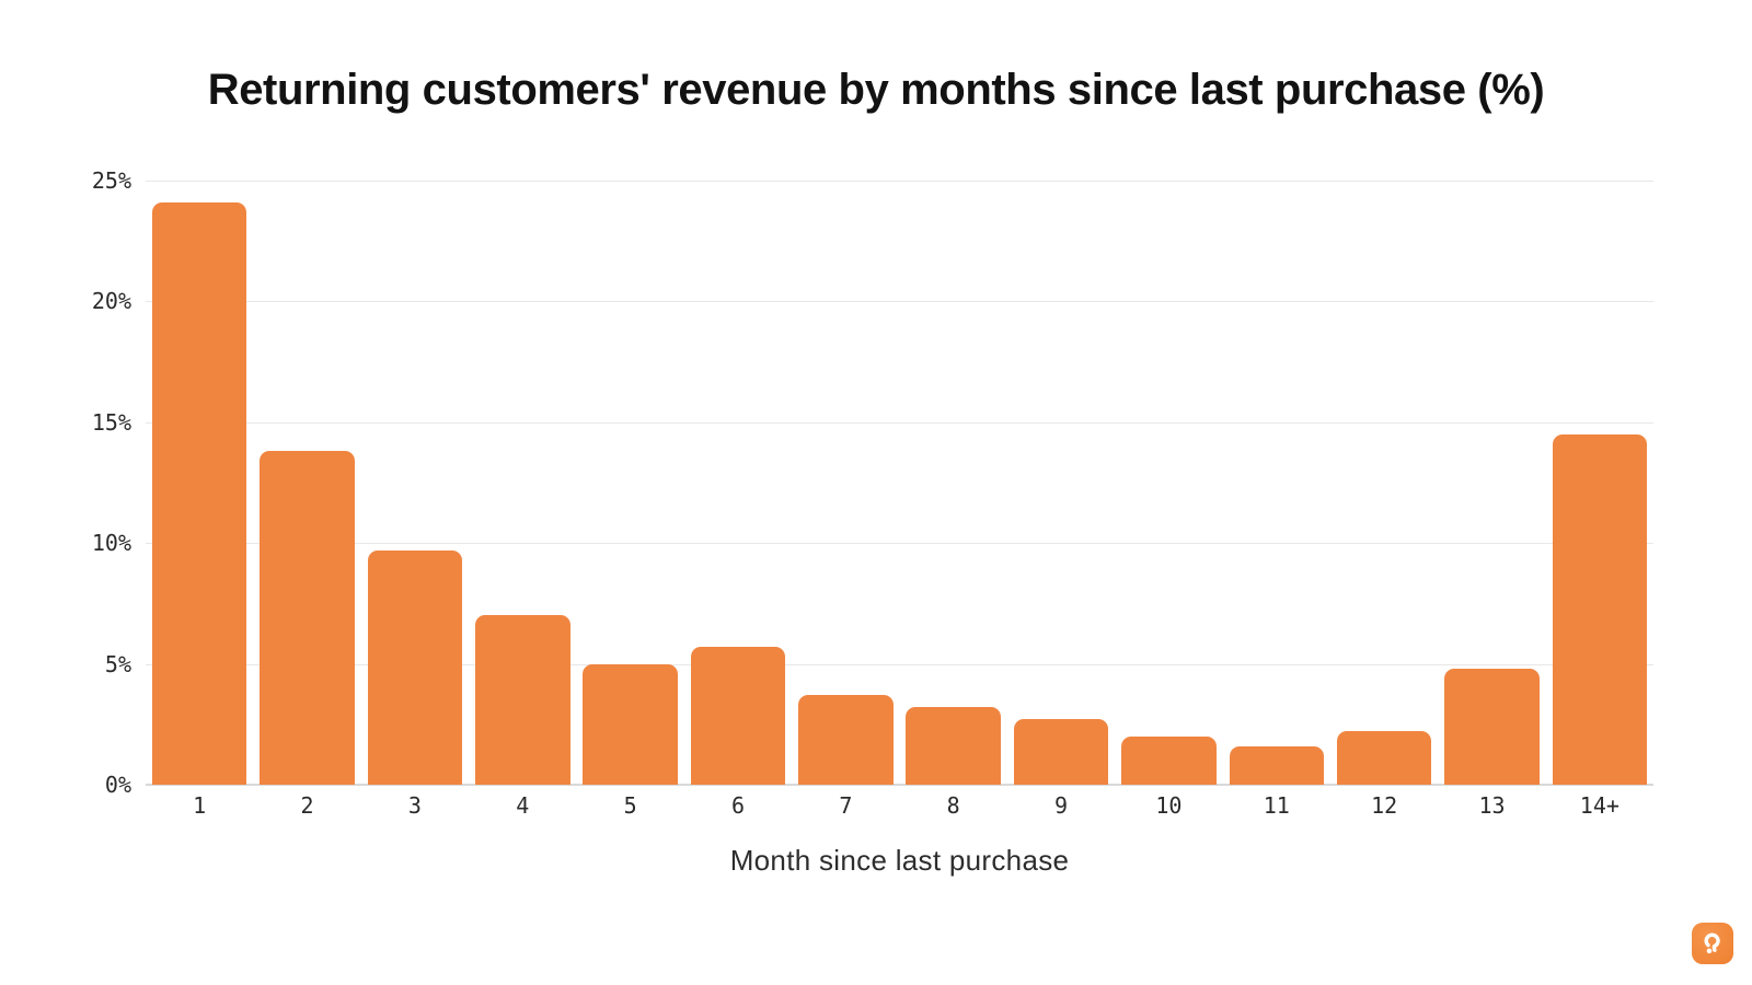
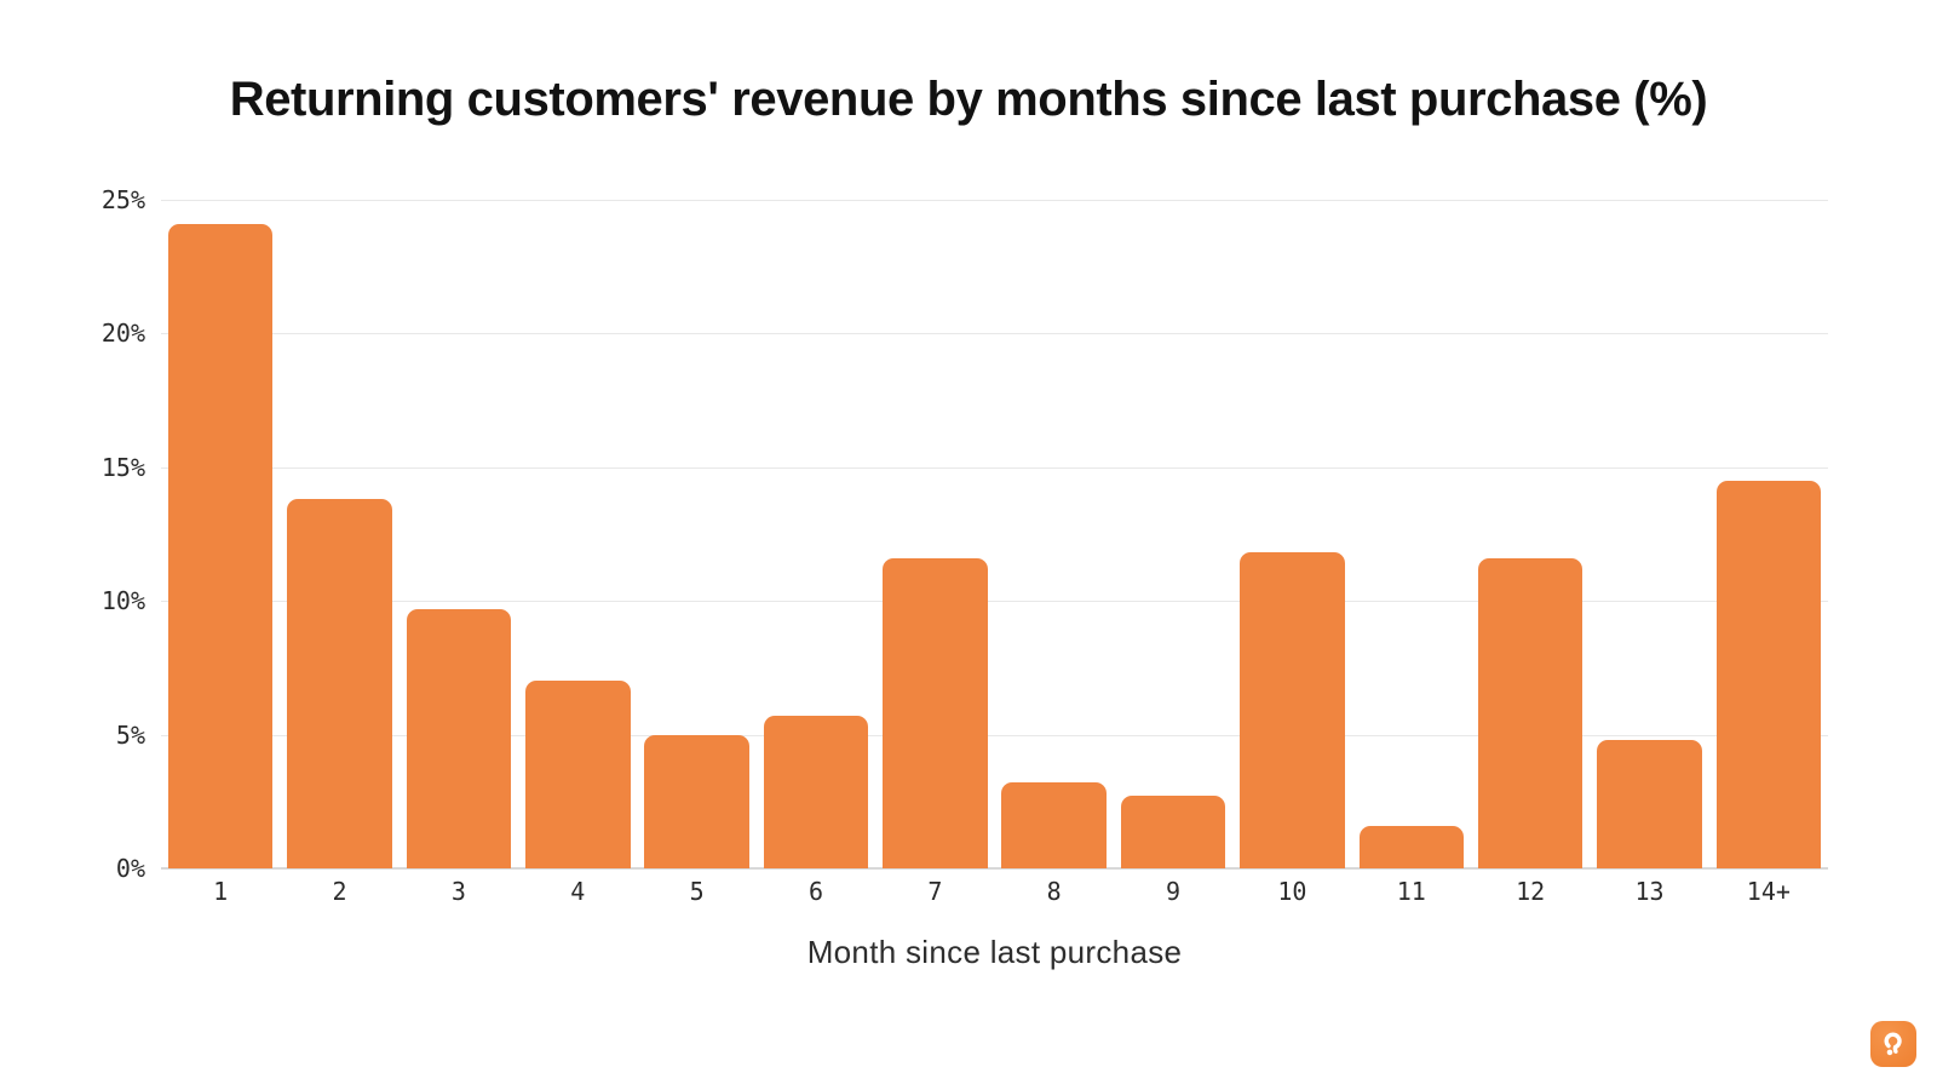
7: 3.7% -> 11.6%
10: 2.0% -> 11.8%
12: 2.2% -> 11.6%
